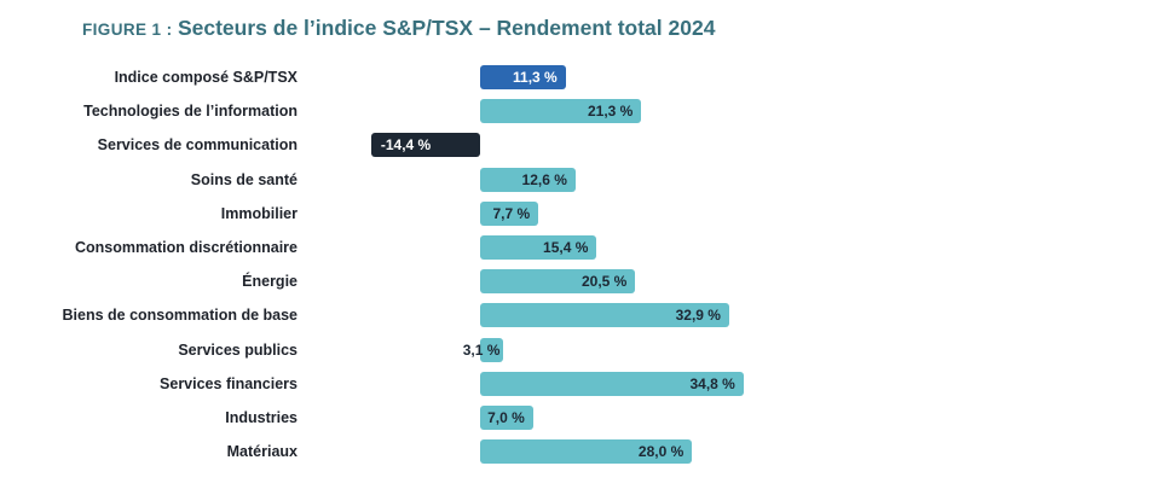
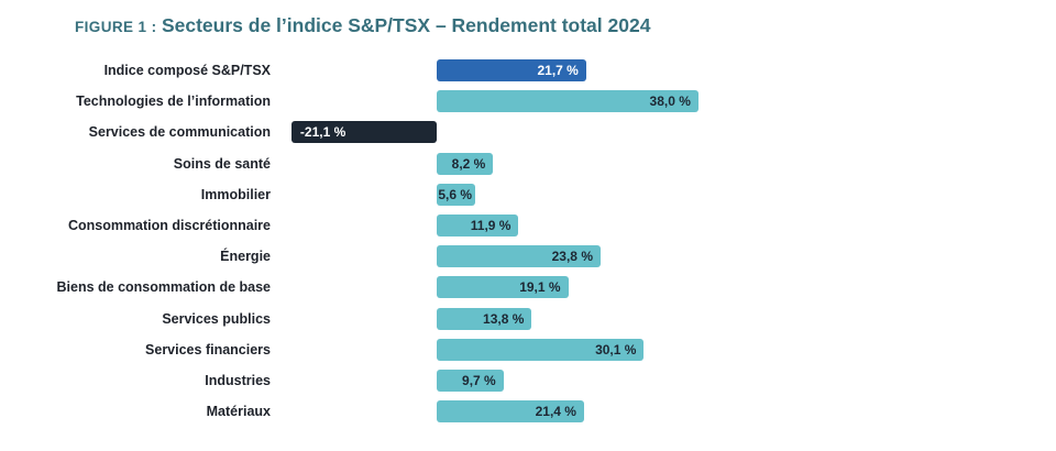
Indice composé S&P/TSX: 11,3 -> 21,7
Technologies de l’information: 21,3 -> 38,0
Services de communication: -14,4 -> -21,1
Soins de santé: 12,6 -> 8,2
Immobilier: 7,7 -> 5,6
Consommation discrétionnaire: 15,4 -> 11,9
Énergie: 20,5 -> 23,8
Biens de consommation de base: 32,9 -> 19,1
Services publics: 3,1 -> 13,8
Services financiers: 34,8 -> 30,1
Industries: 7,0 -> 9,7
Matériaux: 28,0 -> 21,4
